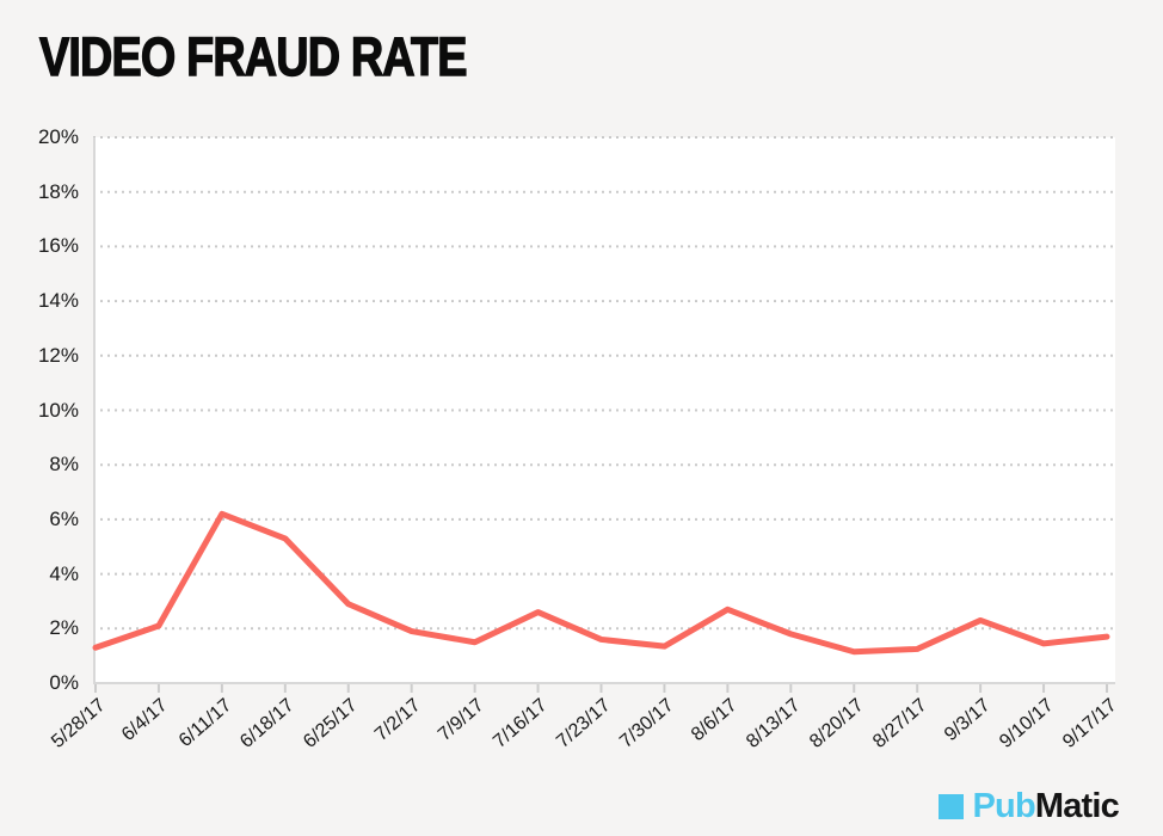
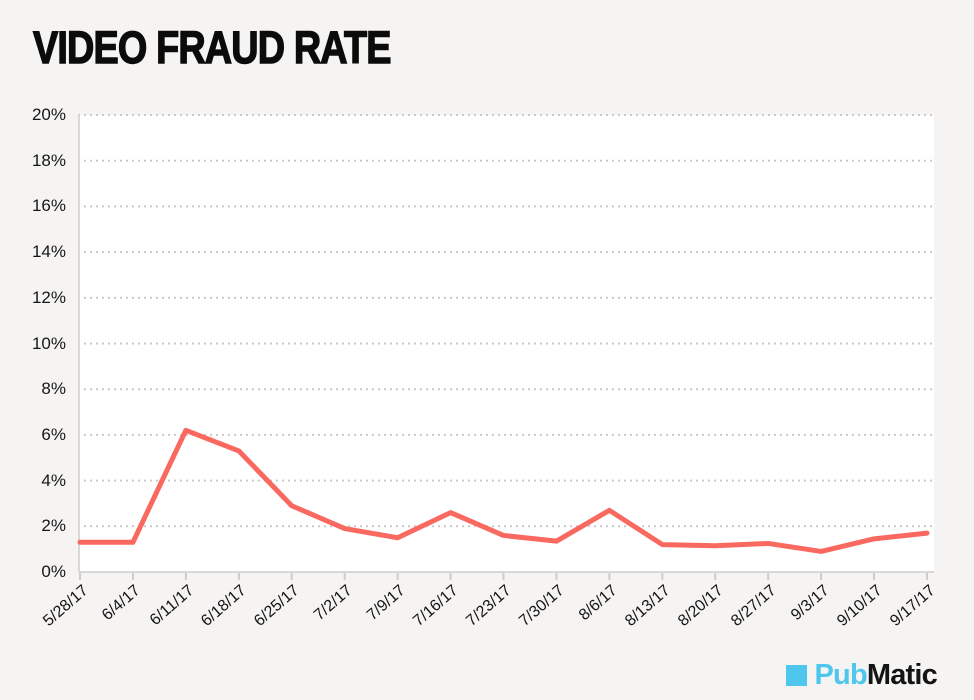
6/4/17: 2.1% -> 1.3%
8/13/17: 1.8% -> 1.2%
9/3/17: 2.3% -> 0.9%
